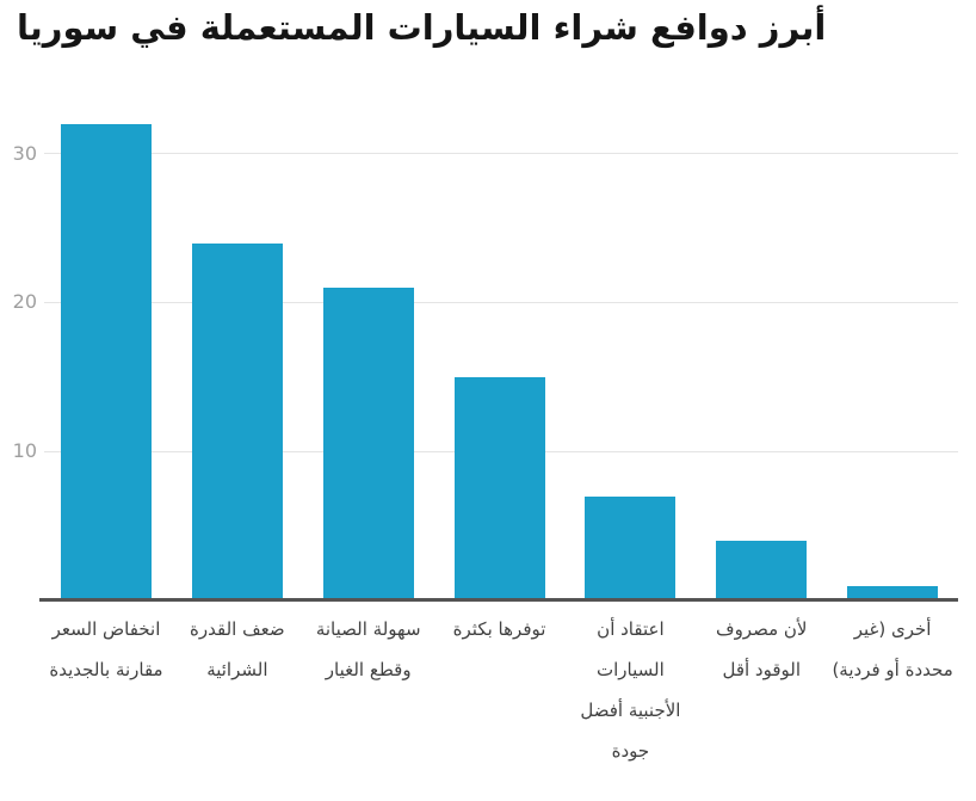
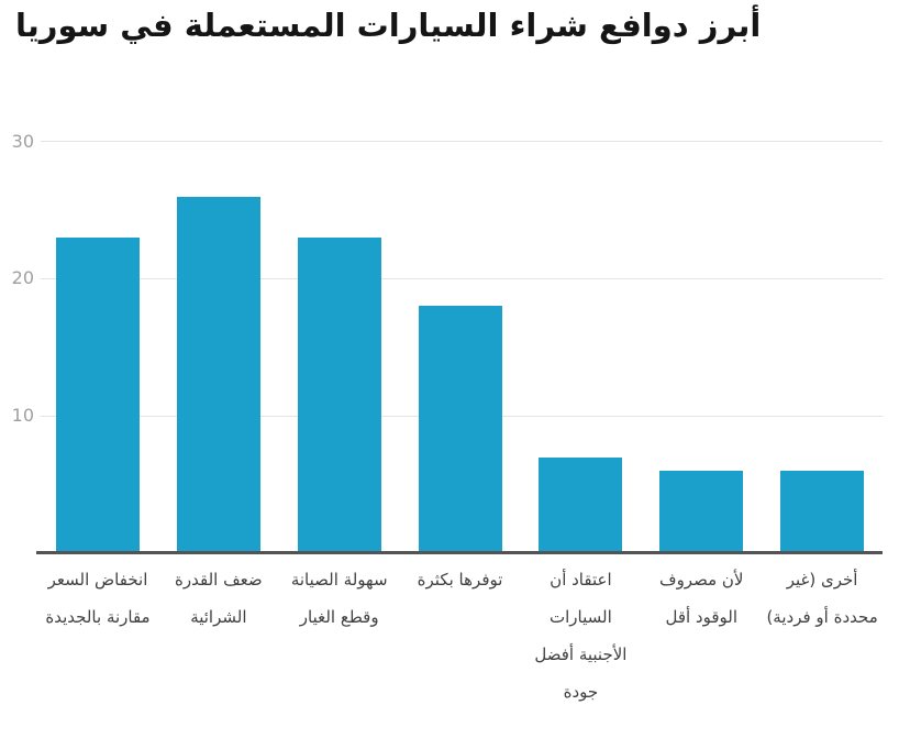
انخفاض السعر مقارنة بالجديدة: 32 -> 23
ضعف القدرة الشرائية: 24 -> 26
سهولة الصيانة وقطع الغيار: 21 -> 23
توفرها بكثرة: 15 -> 18
لأن مصروف الوقود أقل: 4 -> 6
أخرى (غير محددة أو فردية): 1 -> 6
